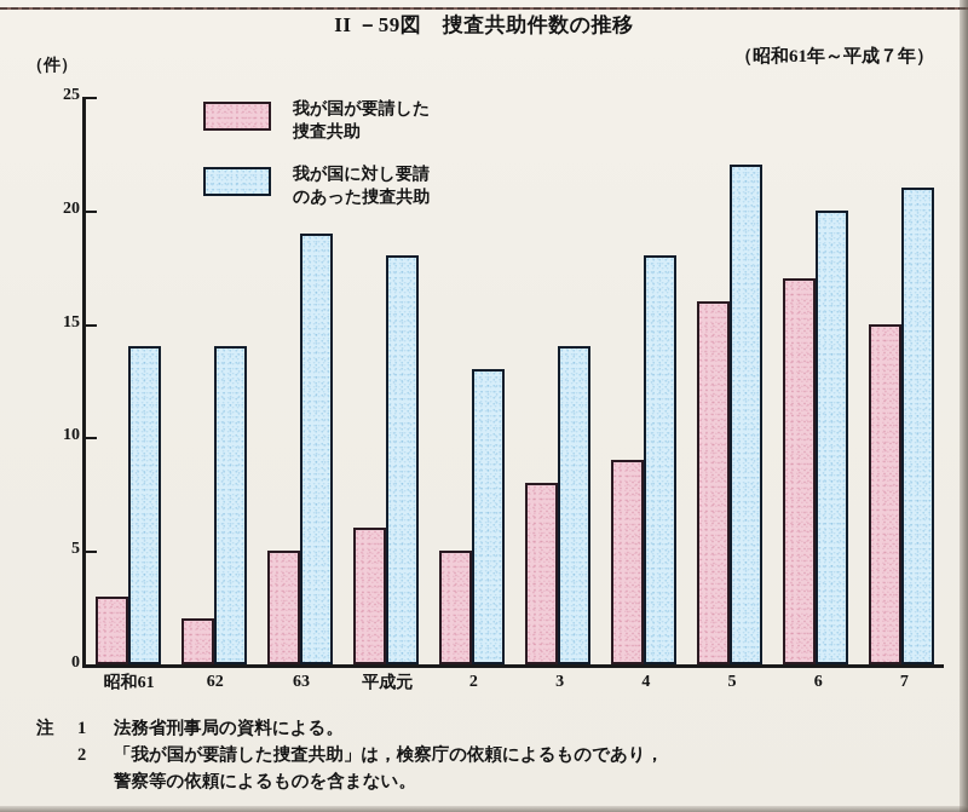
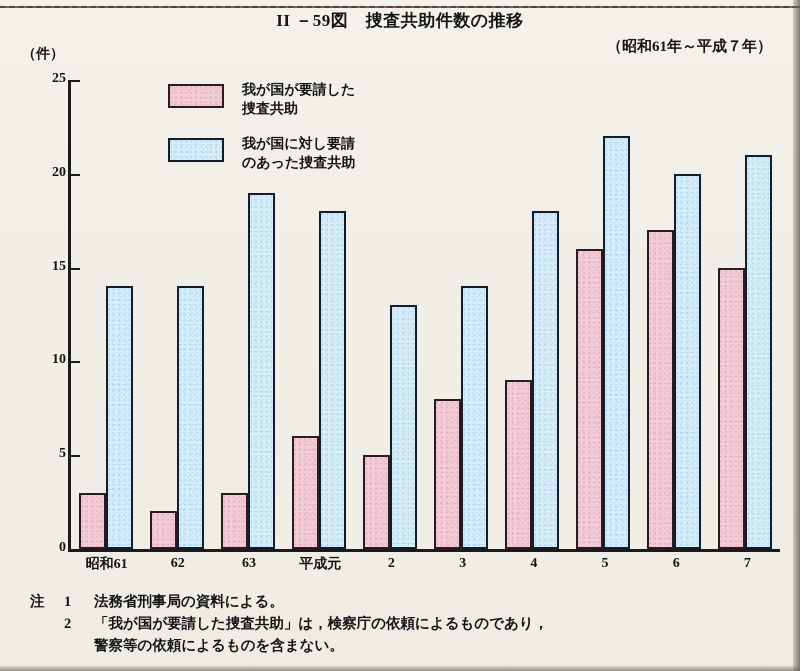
我が国が要請した捜査共助/63: 5 -> 3
